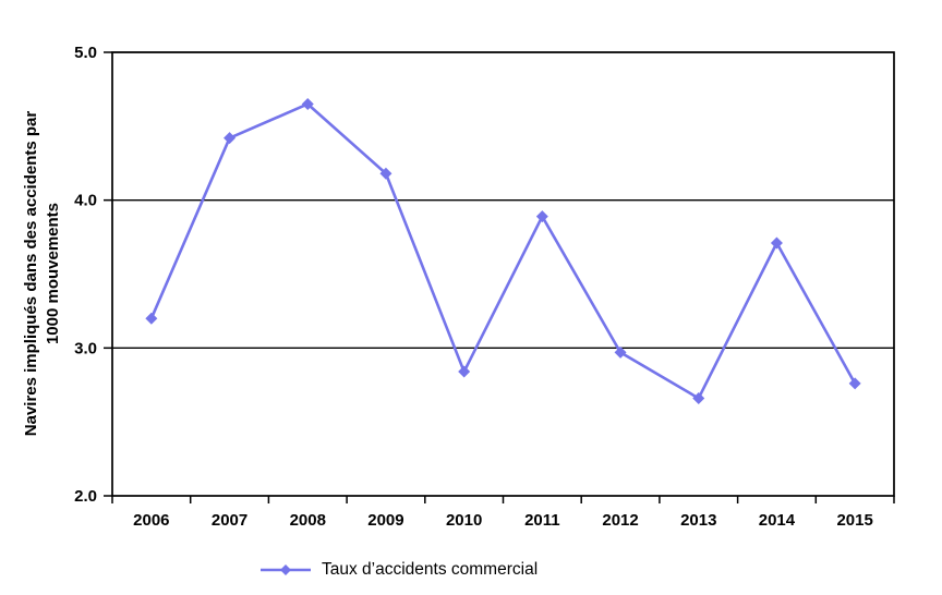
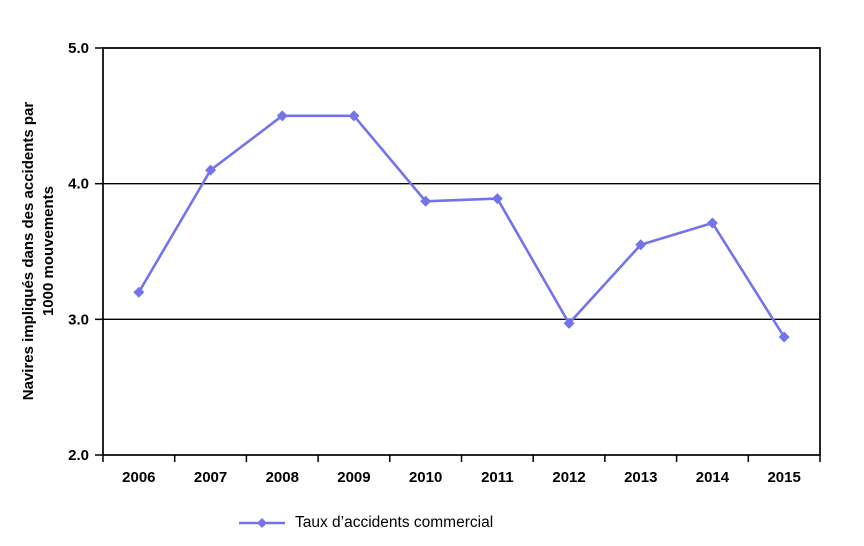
2007: 4.42 -> 4.10
2008: 4.65 -> 4.50
2009: 4.18 -> 4.50
2010: 2.84 -> 3.87
2013: 2.66 -> 3.55
2015: 2.76 -> 2.87
